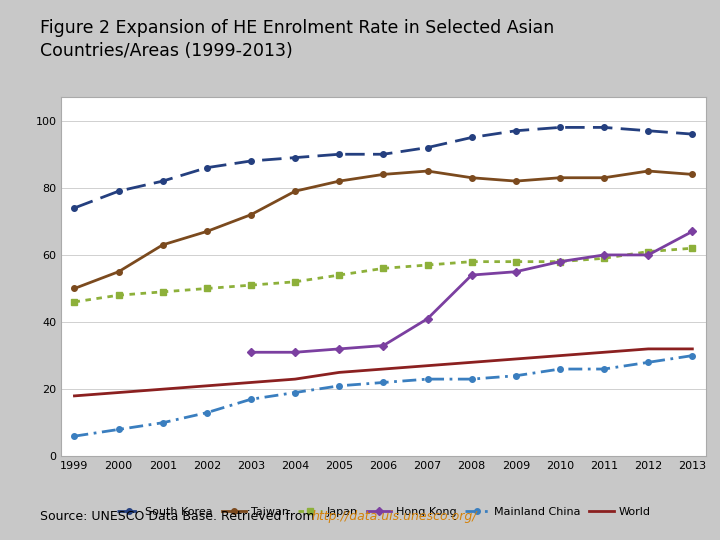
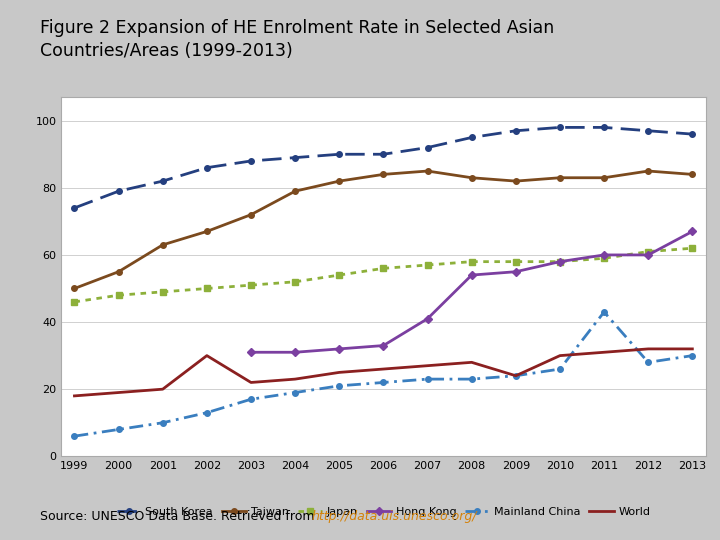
World/2002: 21 -> 30
World/2009: 29 -> 24
Mainland China/2011: 26 -> 43
